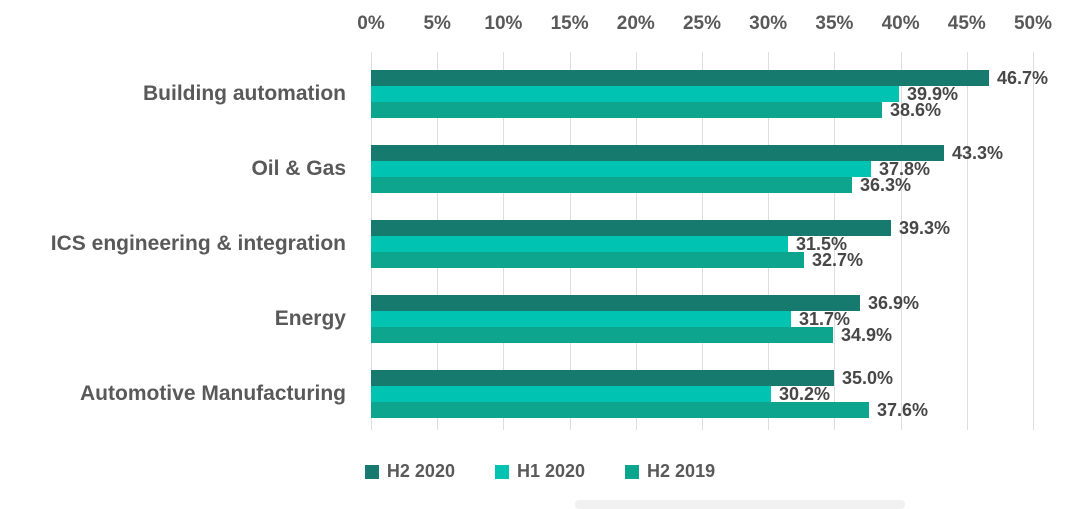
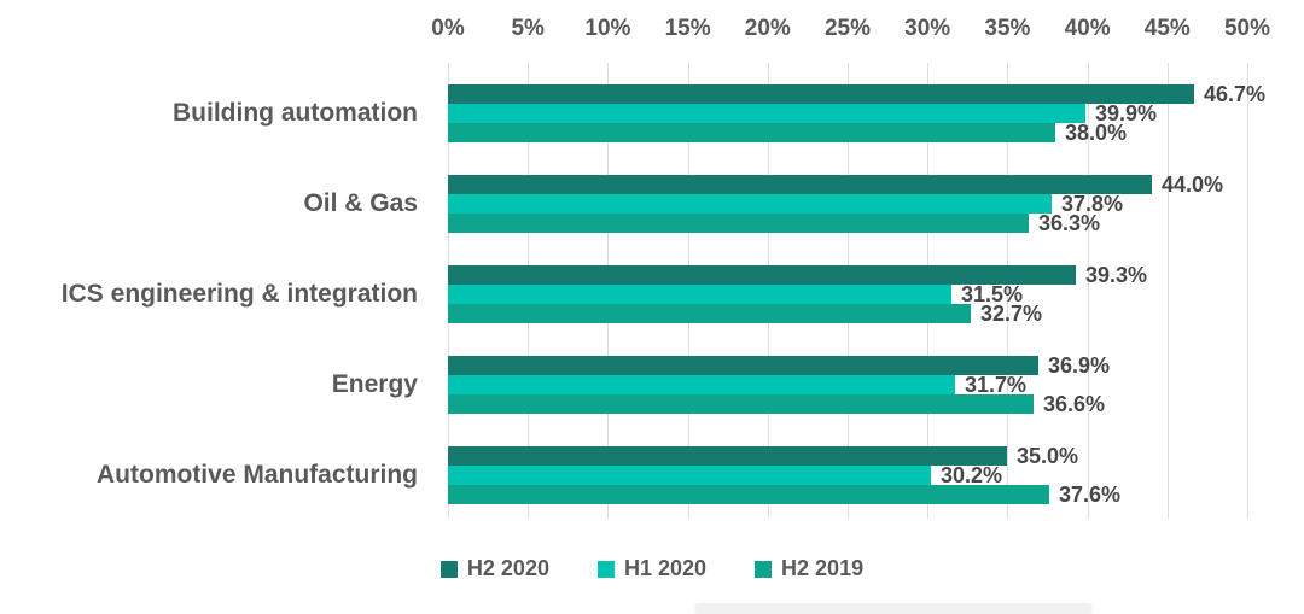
H2 2019/Building automation: 38.6% -> 38.0%
H2 2020/Oil & Gas: 43.3% -> 44.0%
H2 2019/Energy: 34.9% -> 36.6%
